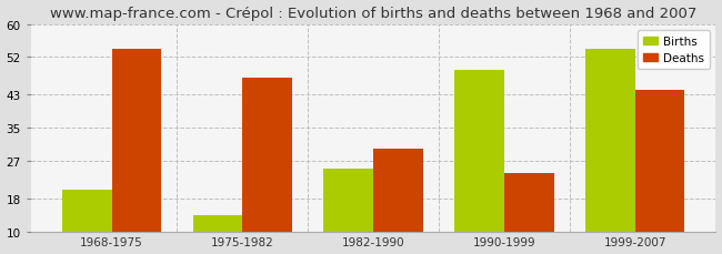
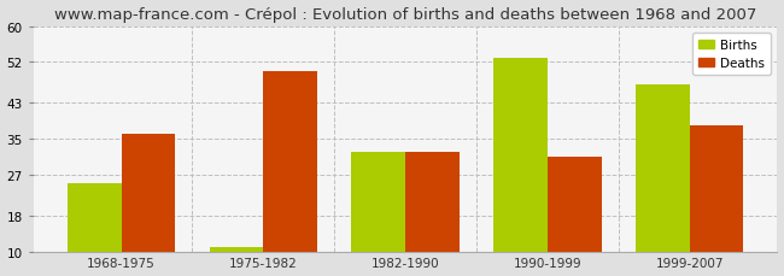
Births/1968-1975: 20 -> 25
Deaths/1968-1975: 54 -> 36
Births/1975-1982: 14 -> 11
Deaths/1975-1982: 47 -> 50
Births/1982-1990: 25 -> 32
Deaths/1982-1990: 30 -> 32
Births/1990-1999: 49 -> 53
Deaths/1990-1999: 24 -> 31
Births/1999-2007: 54 -> 47
Deaths/1999-2007: 44 -> 38
